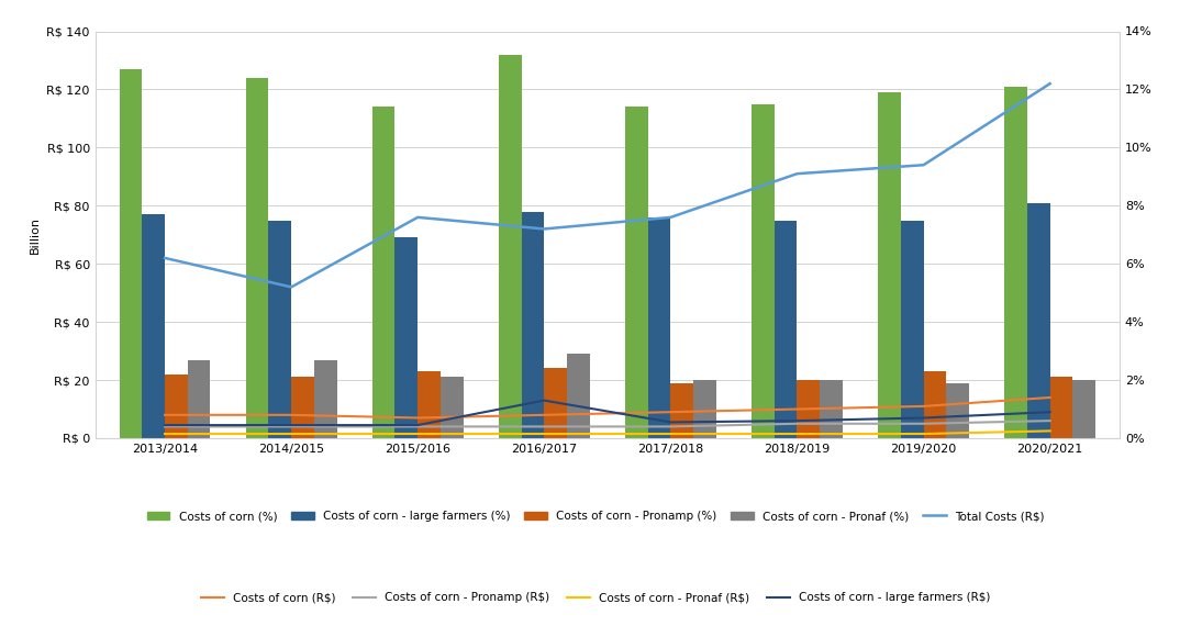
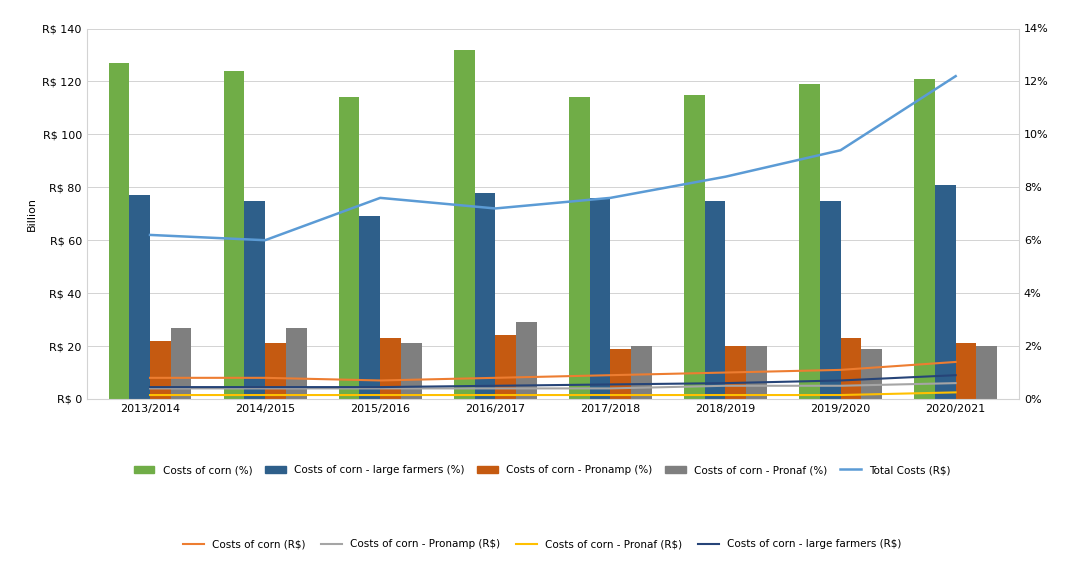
Total Costs (R$)/2014/2015: 5.2% -> 6.0%
Costs of corn - large farmers (R$)/2016/2017: R$ 13.0 -> R$ 5.0
Total Costs (R$)/2018/2019: 9.1% -> 8.4%
